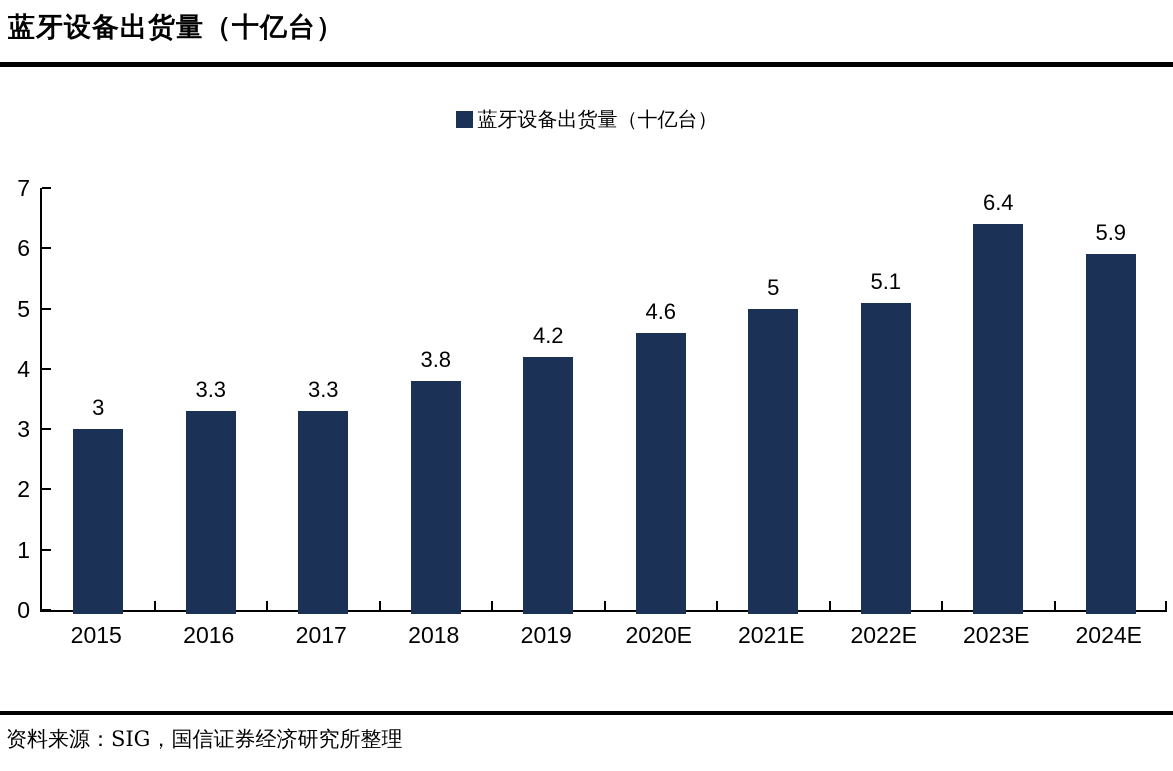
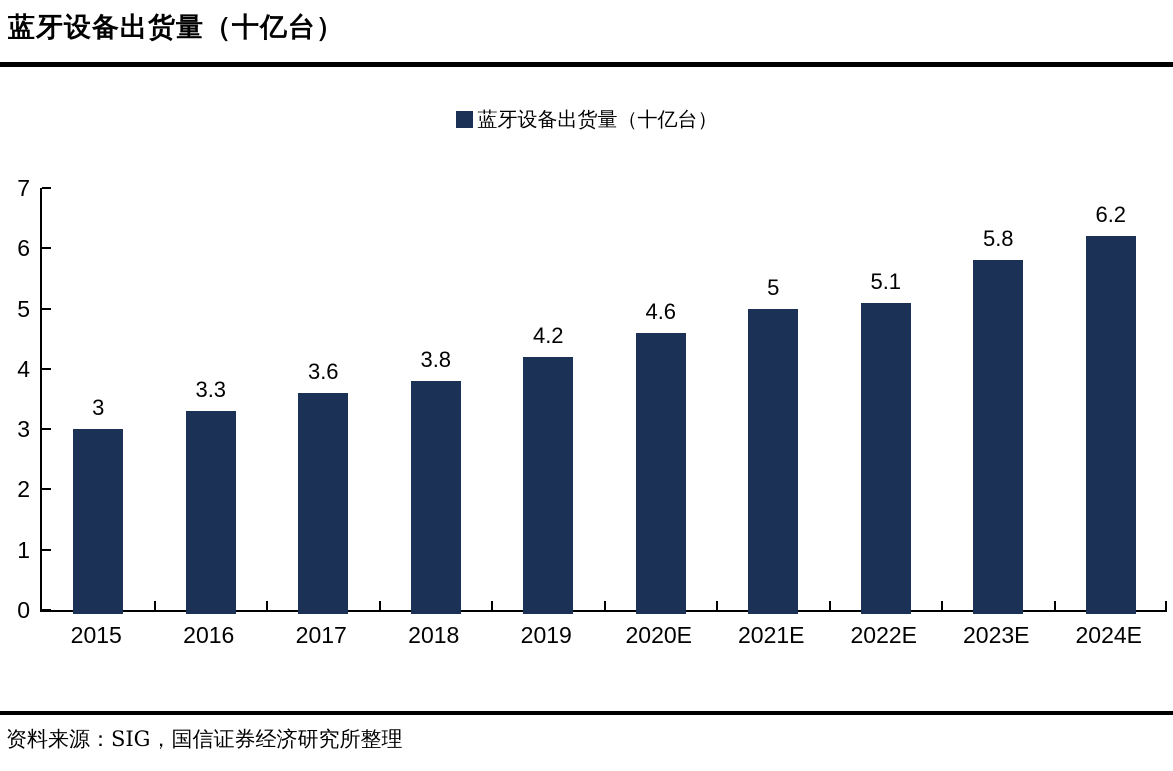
2017: 3.3 -> 3.6
2023E: 6.4 -> 5.8
2024E: 5.9 -> 6.2
